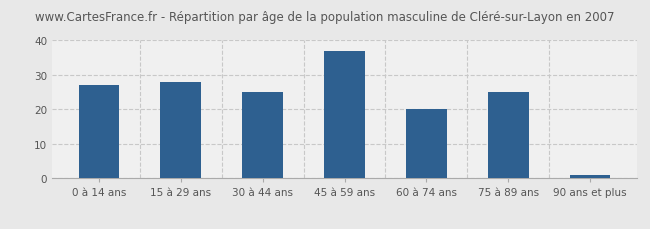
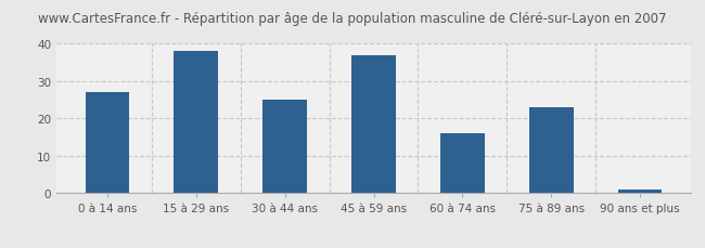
15 à 29 ans: 28 -> 38
60 à 74 ans: 20 -> 16
75 à 89 ans: 25 -> 23
